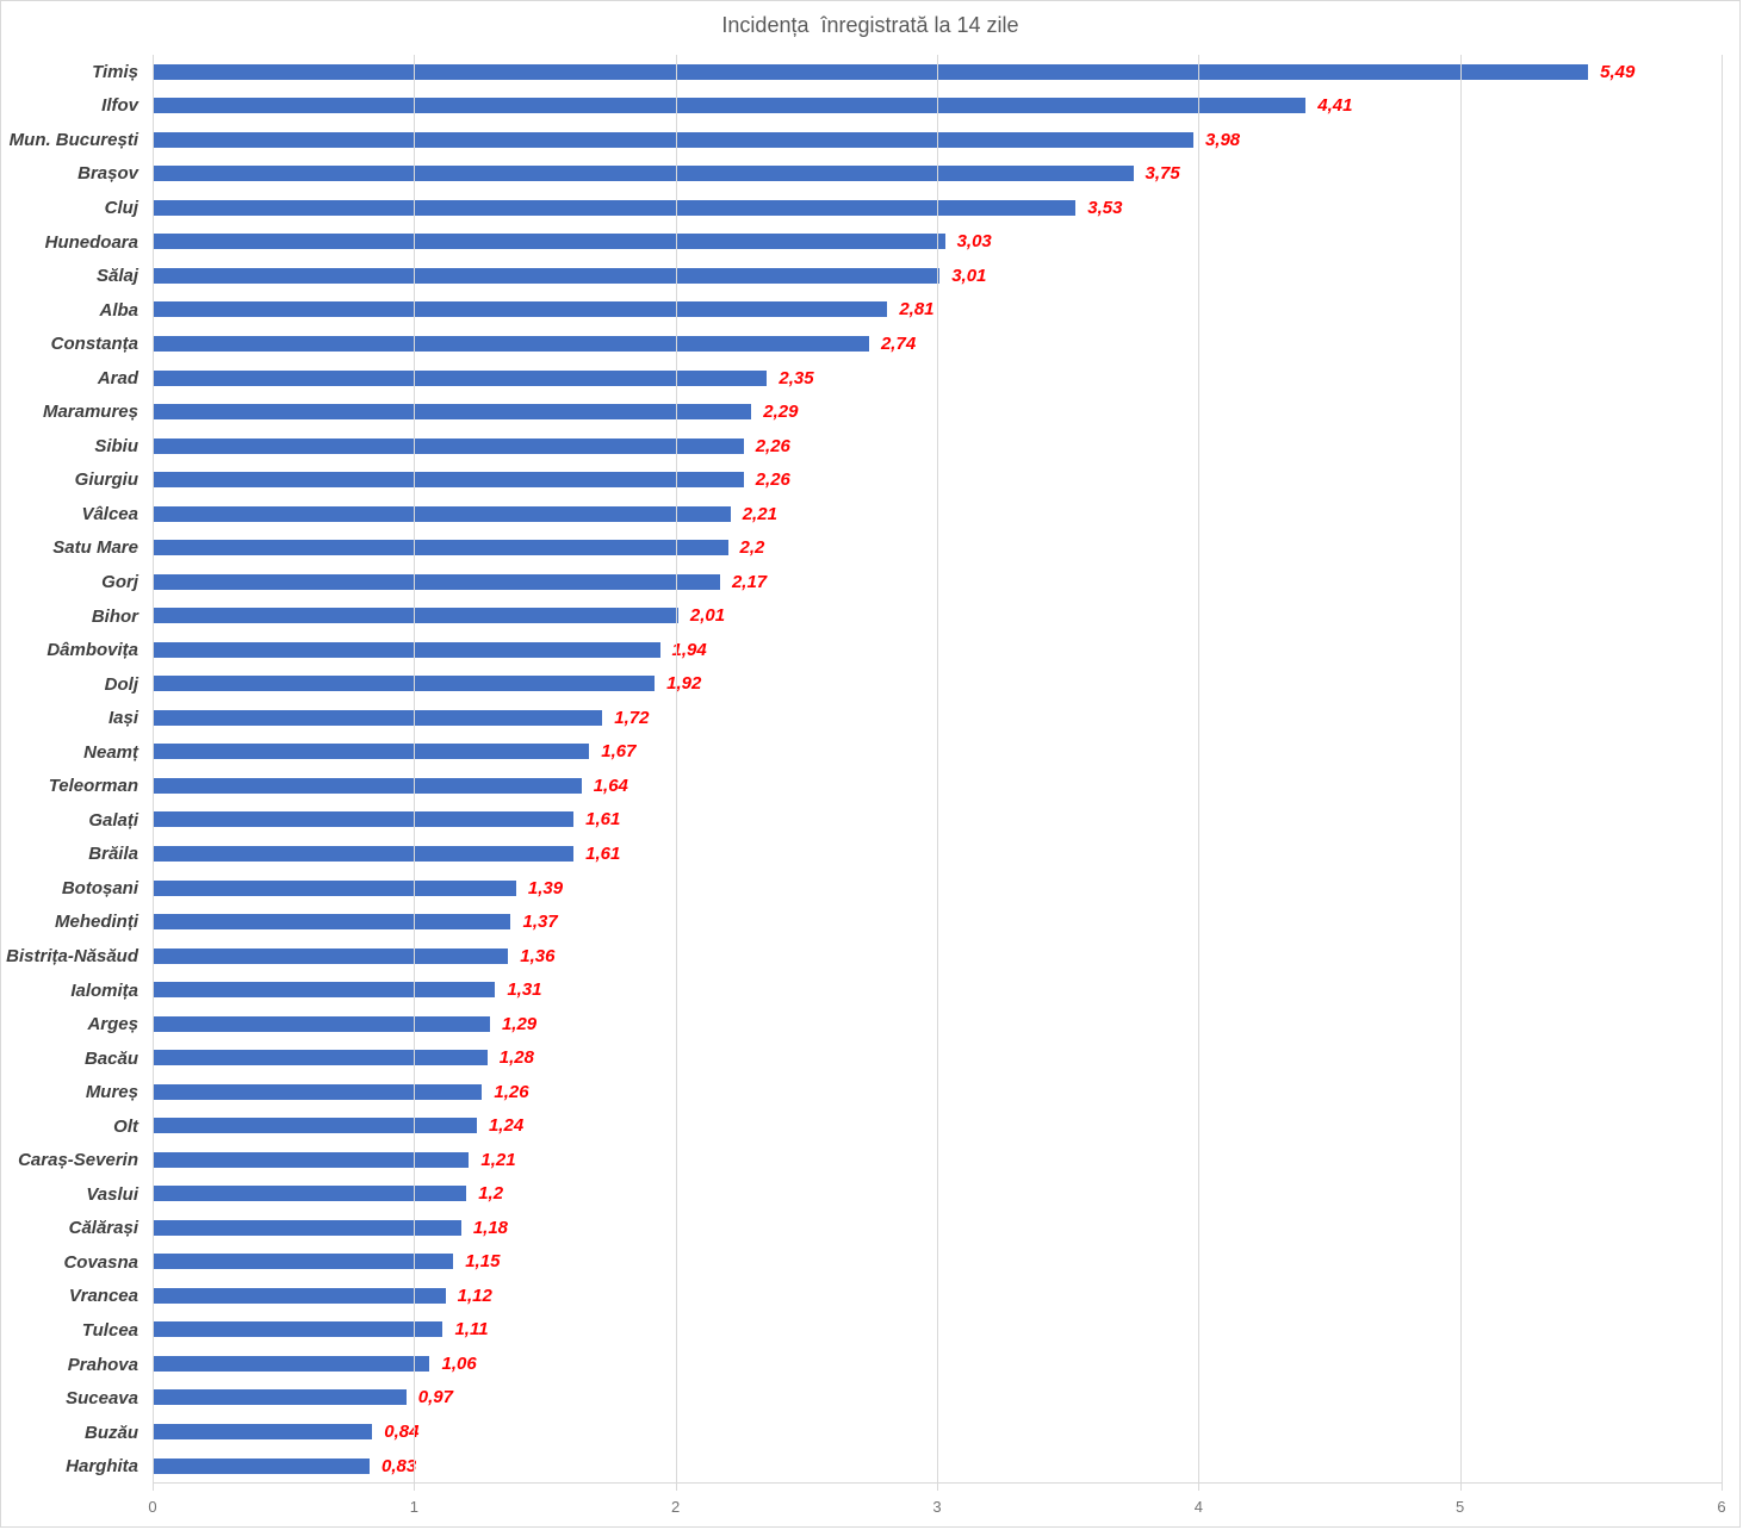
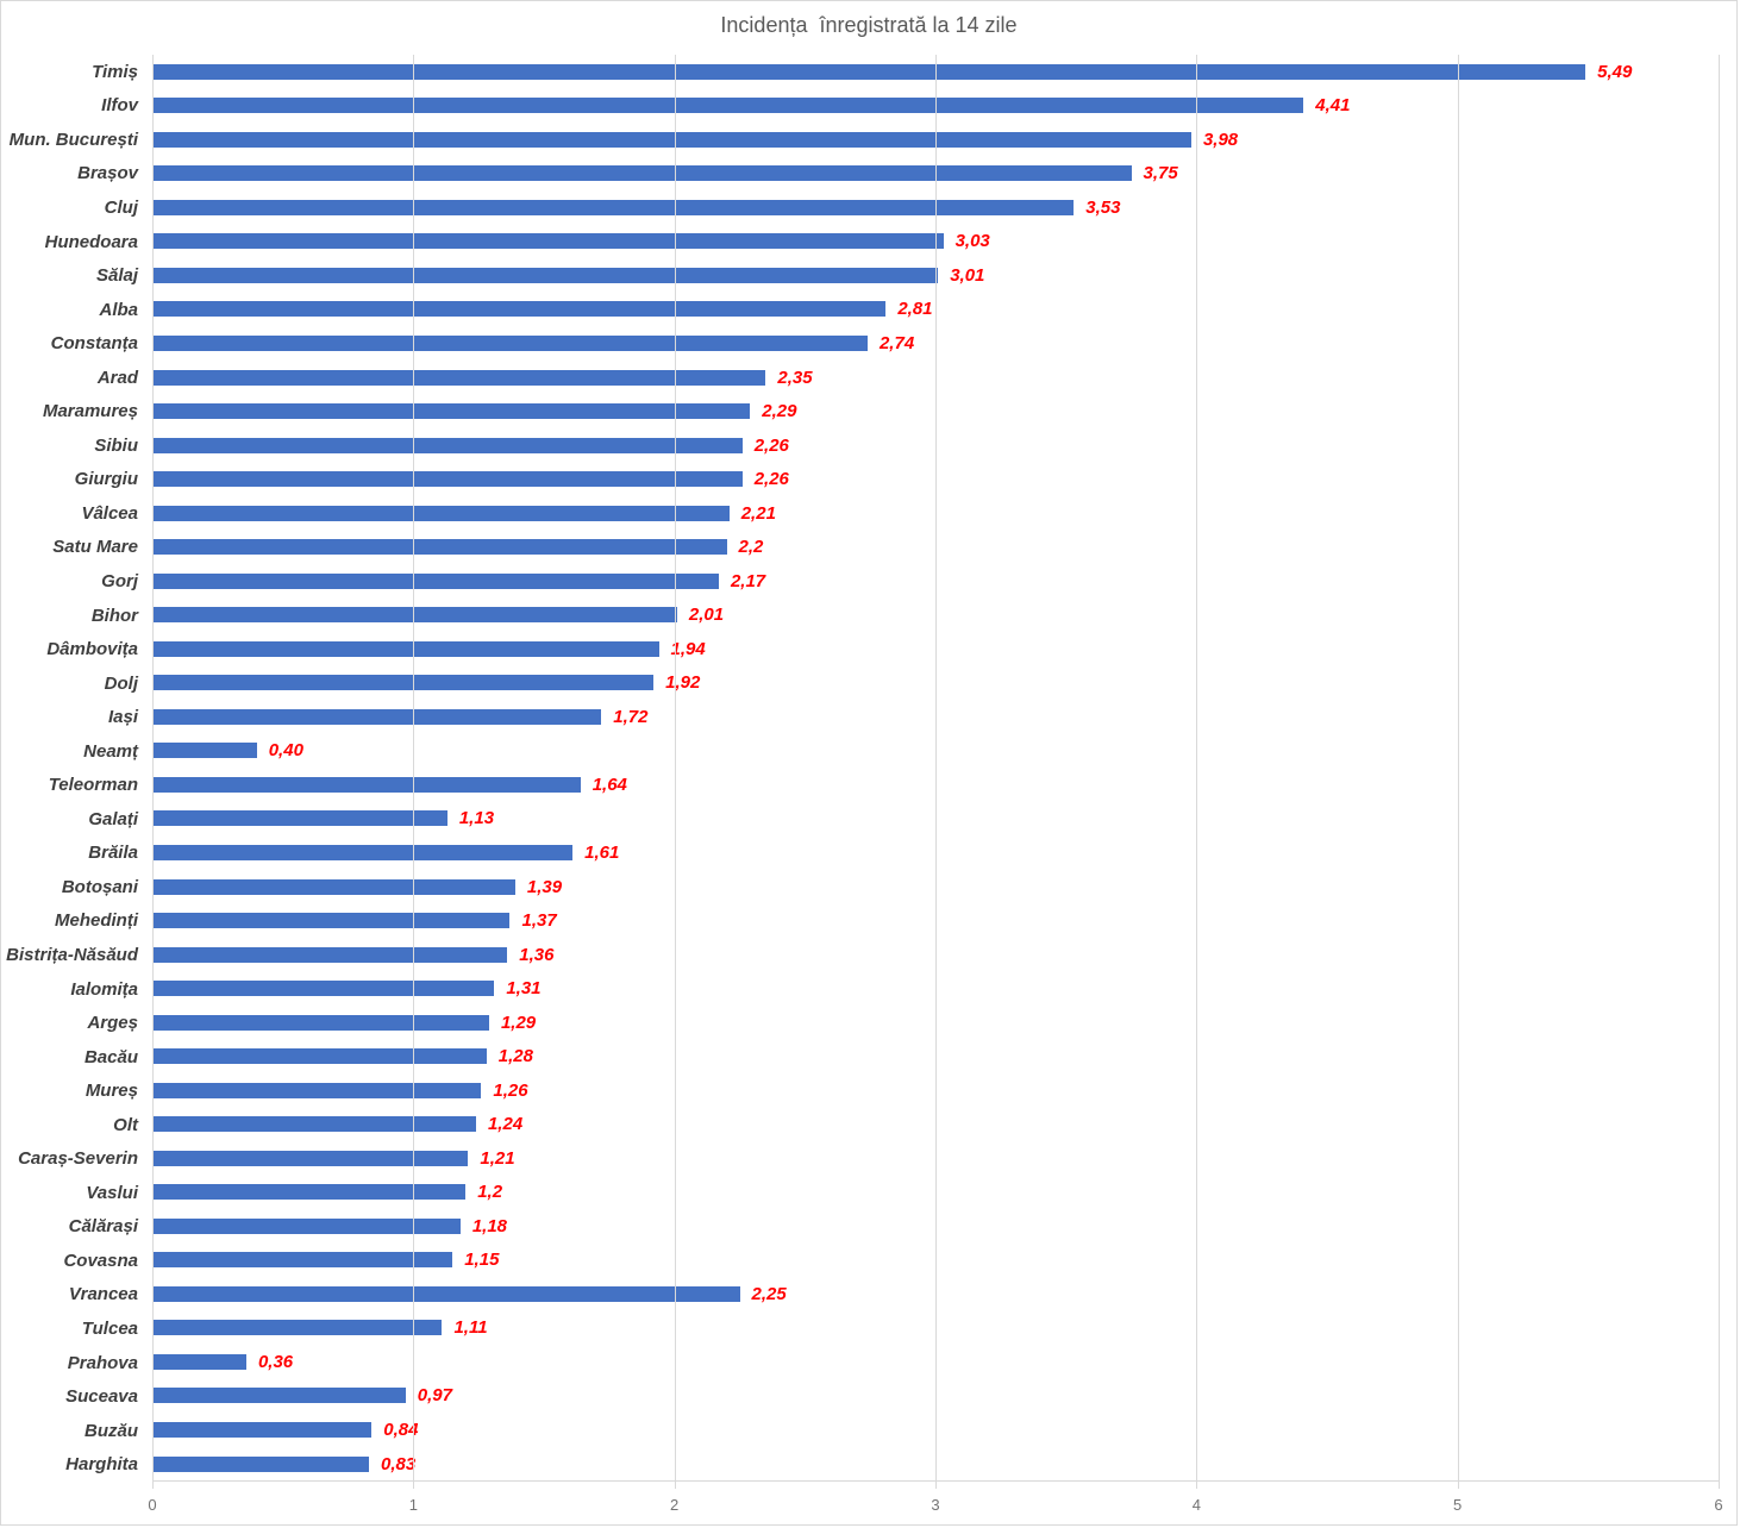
Neamț: 1,67 -> 0,40
Galați: 1,61 -> 1,13
Vrancea: 1,12 -> 2,25
Prahova: 1,06 -> 0,36
